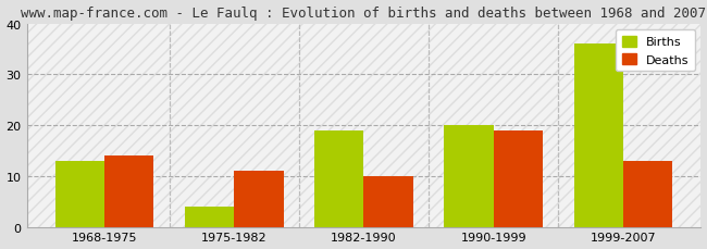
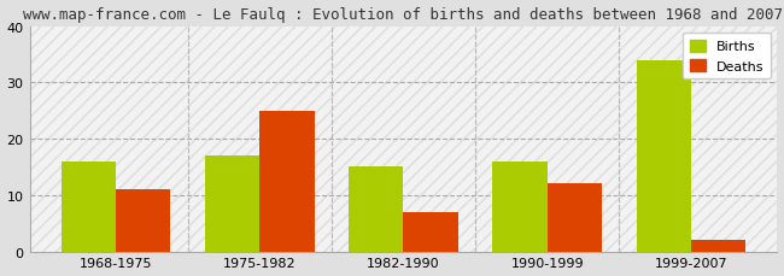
Births/1968-1975: 13 -> 16
Deaths/1968-1975: 14 -> 11
Births/1975-1982: 4 -> 17
Deaths/1975-1982: 11 -> 25
Births/1982-1990: 19 -> 15
Deaths/1982-1990: 10 -> 7
Births/1990-1999: 20 -> 16
Deaths/1990-1999: 19 -> 12
Births/1999-2007: 36 -> 34
Deaths/1999-2007: 13 -> 2
